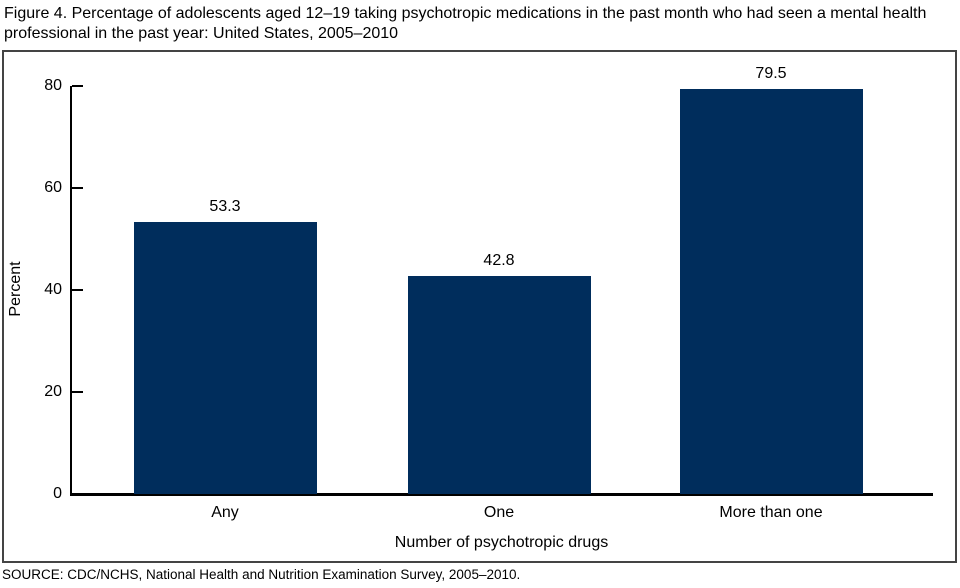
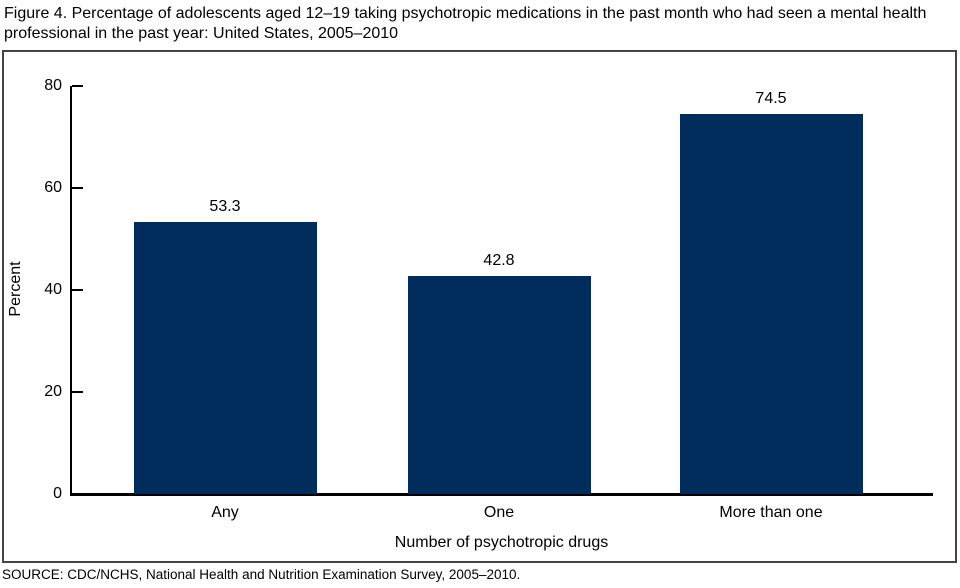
More than one: 79.5 -> 74.5
